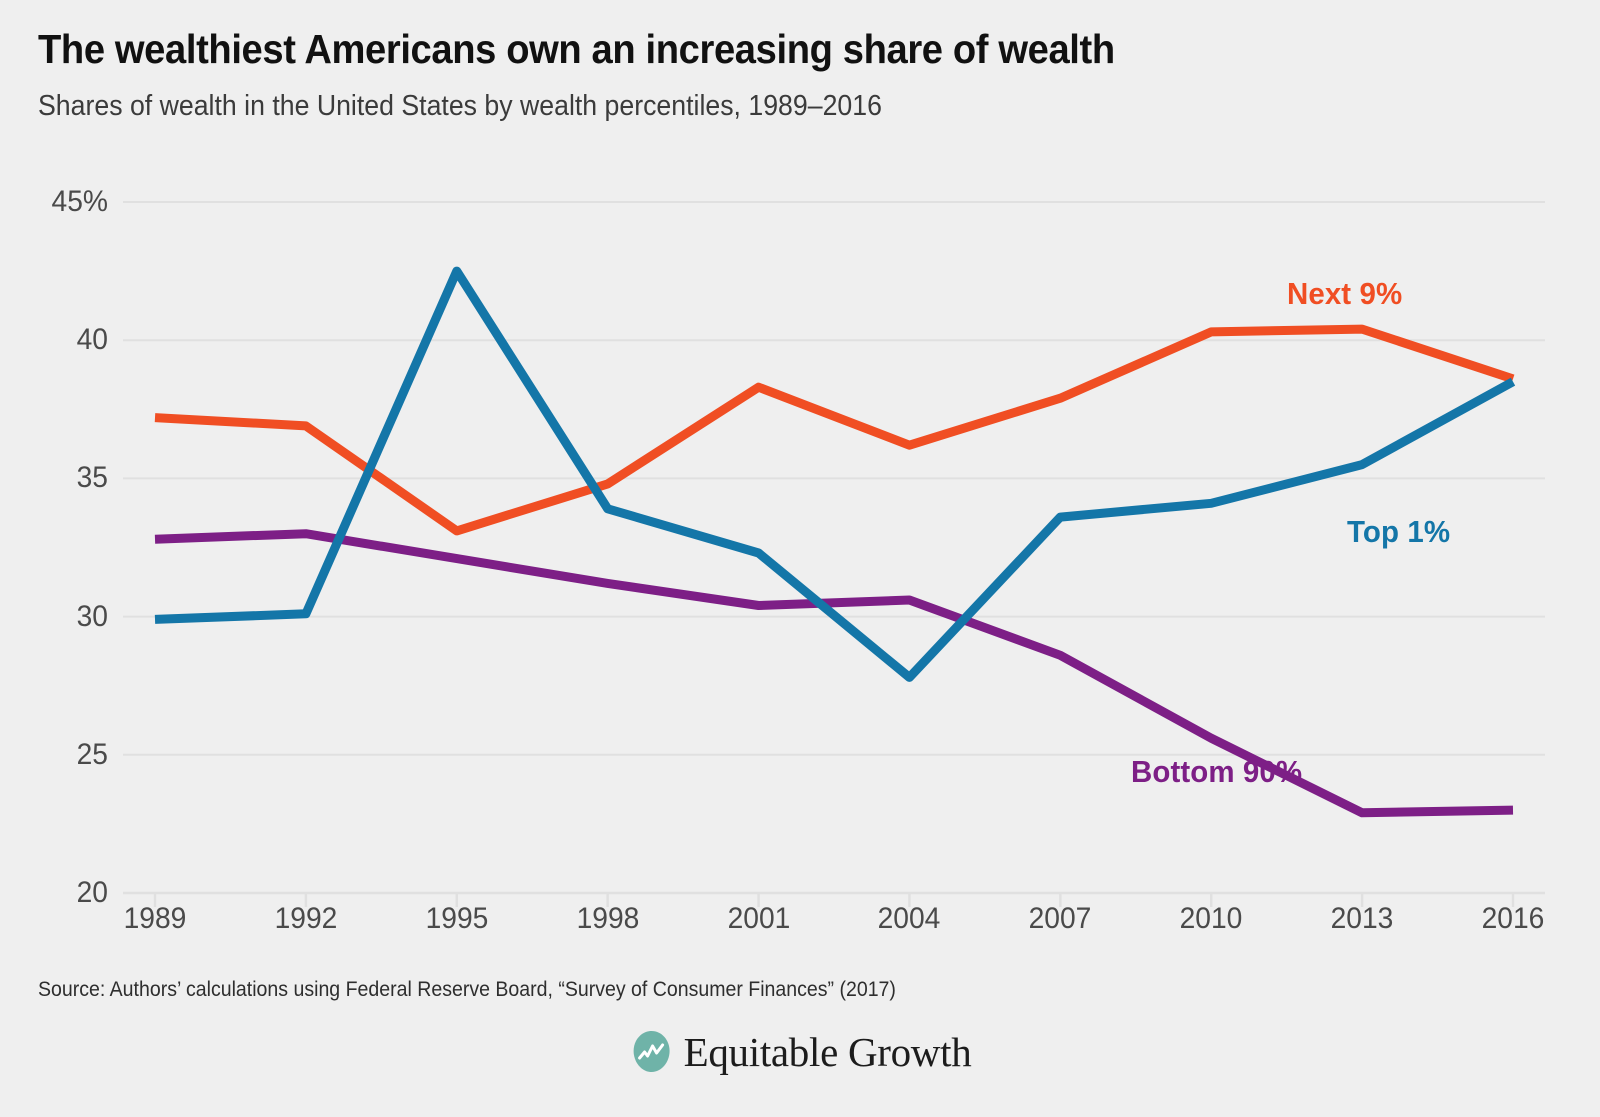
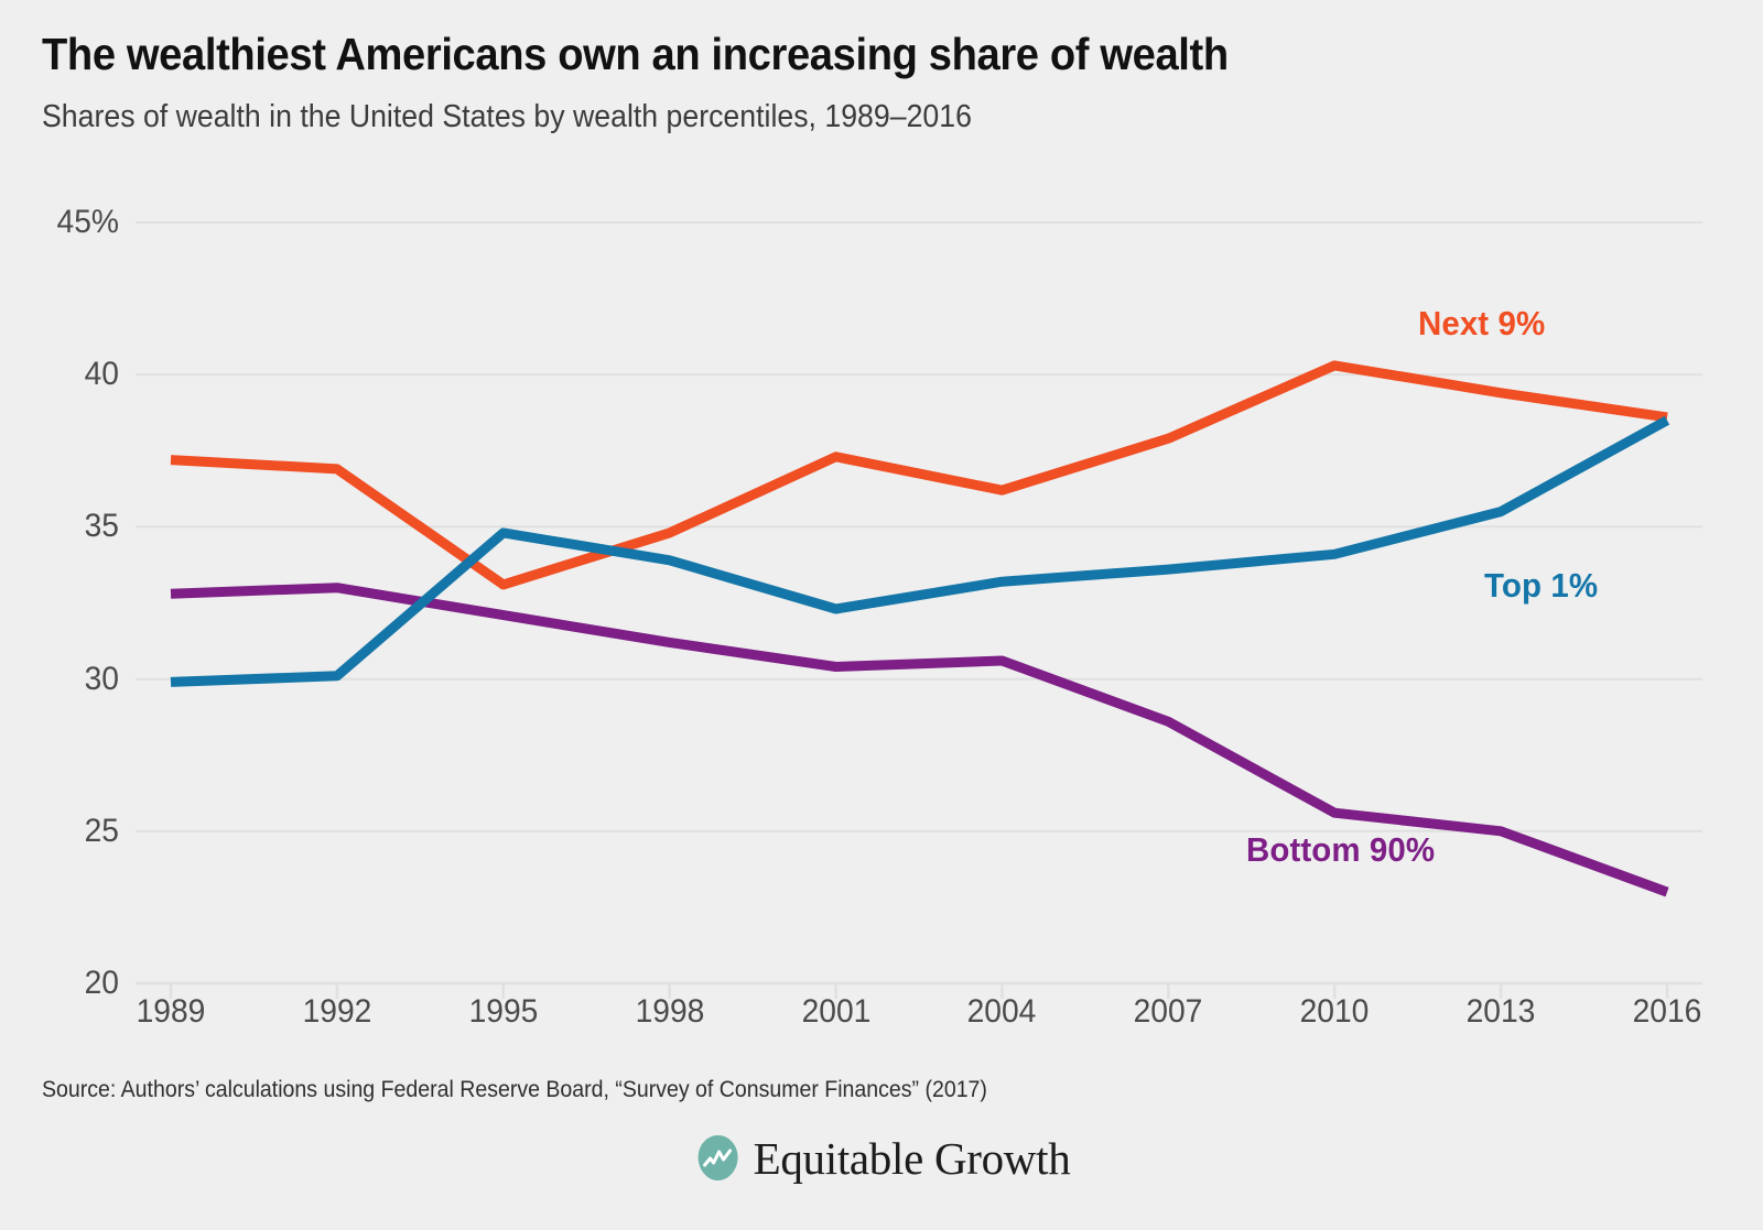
Top 1%/1995: 42.5% -> 34.8%
Next 9%/2001: 38.3% -> 37.3%
Top 1%/2004: 27.8% -> 33.2%
Next 9%/2013: 40.4% -> 39.4%
Bottom 90%/2013: 22.9% -> 25.0%
